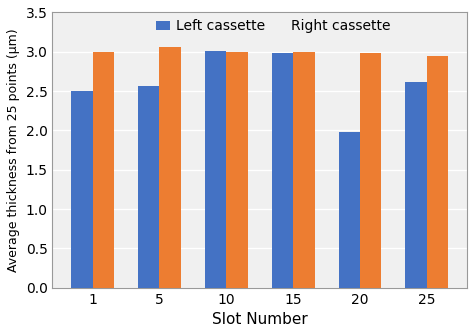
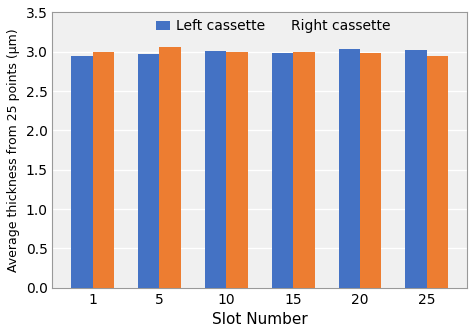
Left cassette/1: 2.50 -> 2.94
Left cassette/5: 2.56 -> 2.97
Left cassette/20: 1.98 -> 3.03
Left cassette/25: 2.62 -> 3.02
